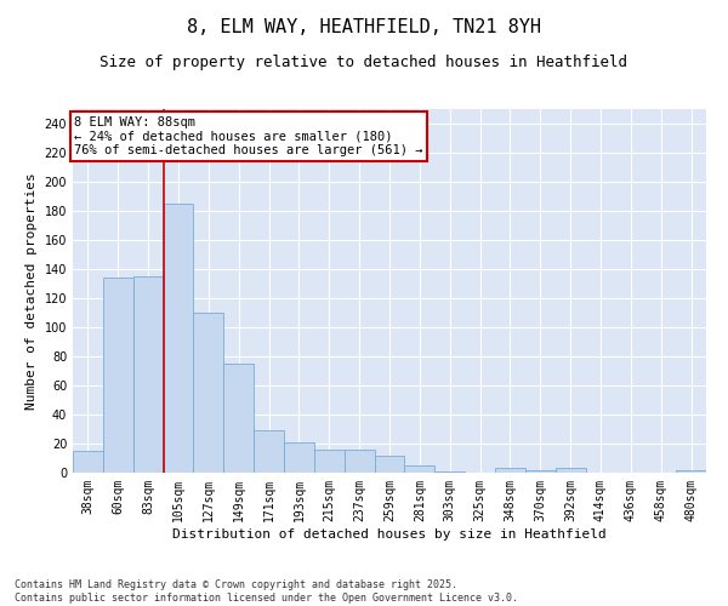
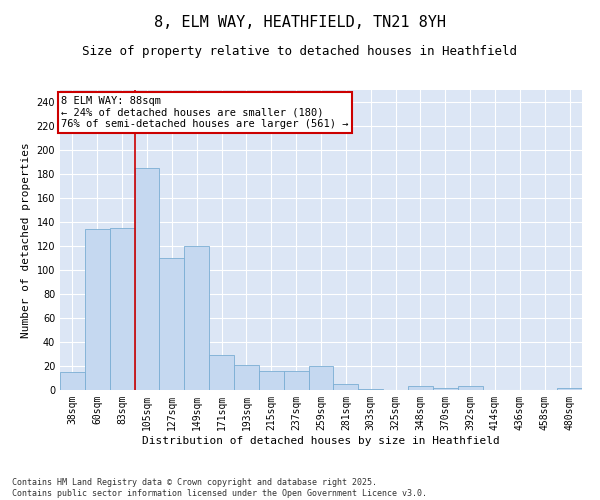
149sqm: 75 -> 120
259sqm: 12 -> 20
